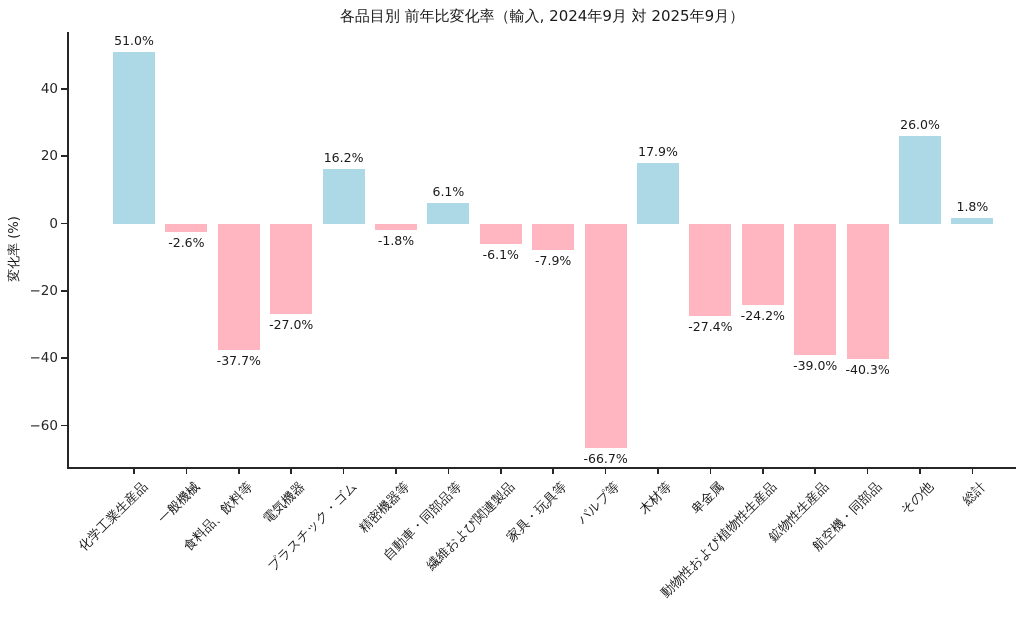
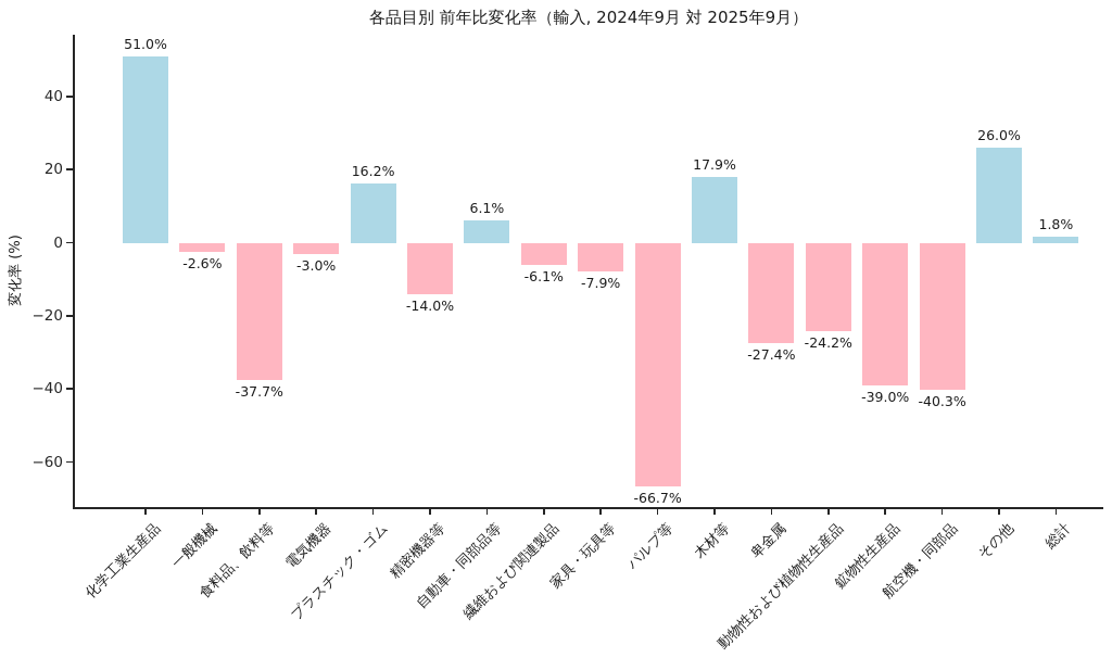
電気機器: -27.0% -> -3.0%
精密機器等: -1.8% -> -14.0%
